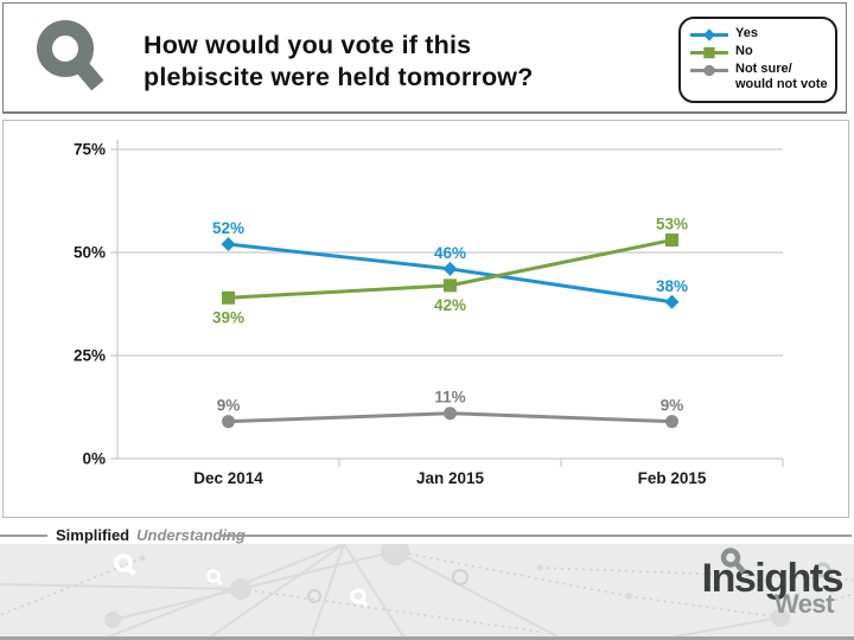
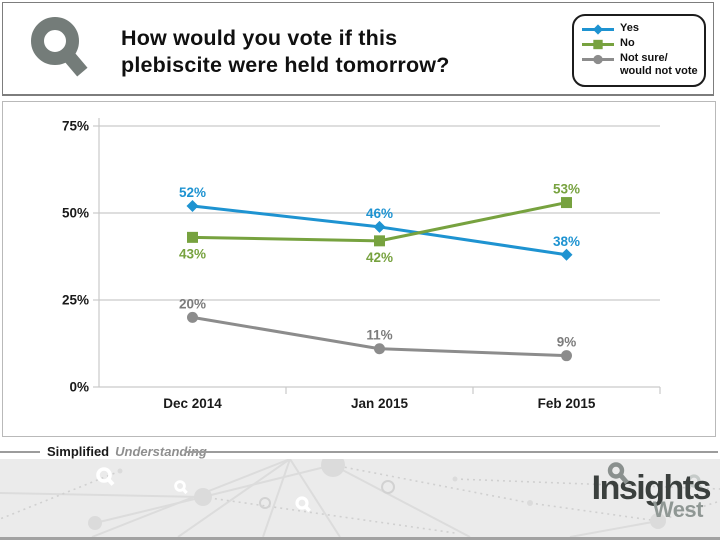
No/Dec 2014: 39% -> 43%
Not sure/would not vote/Dec 2014: 9% -> 20%
